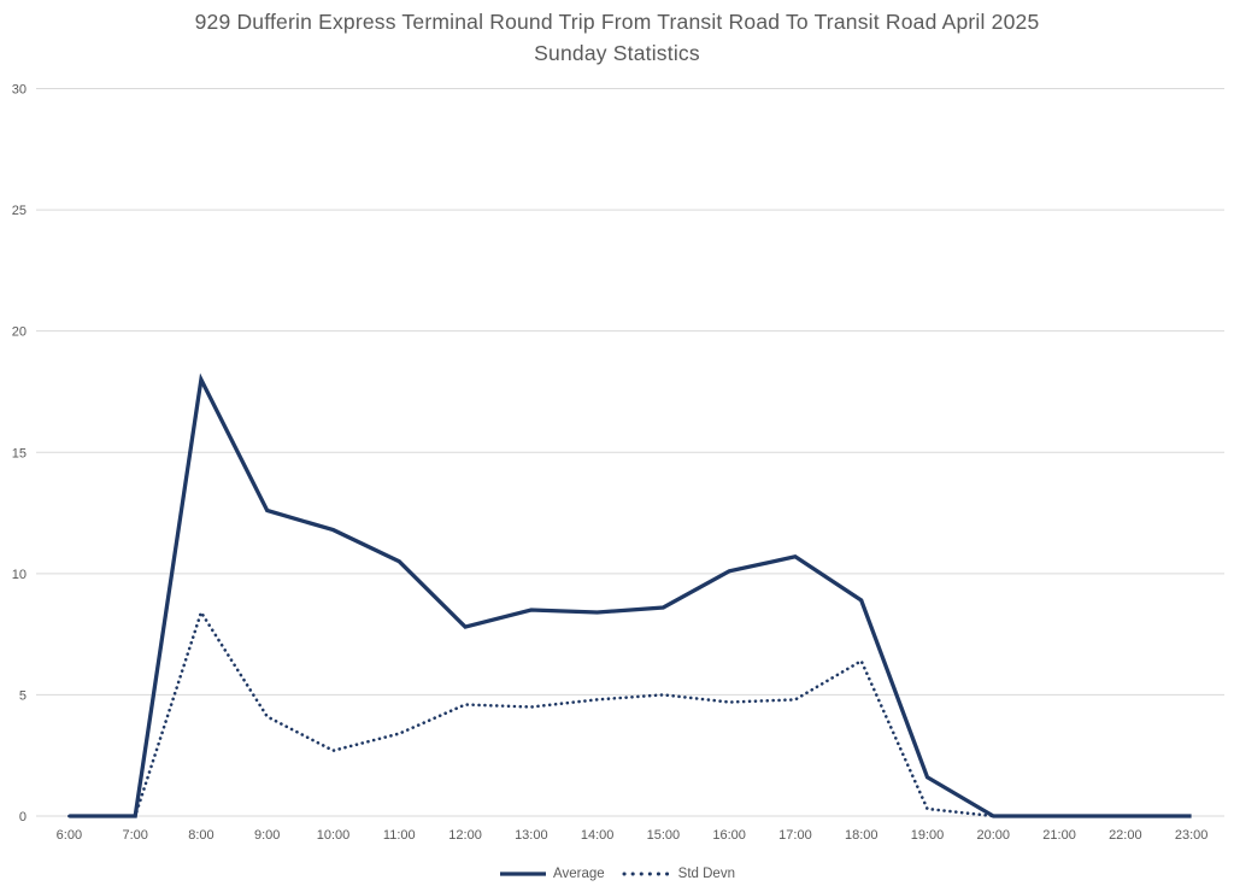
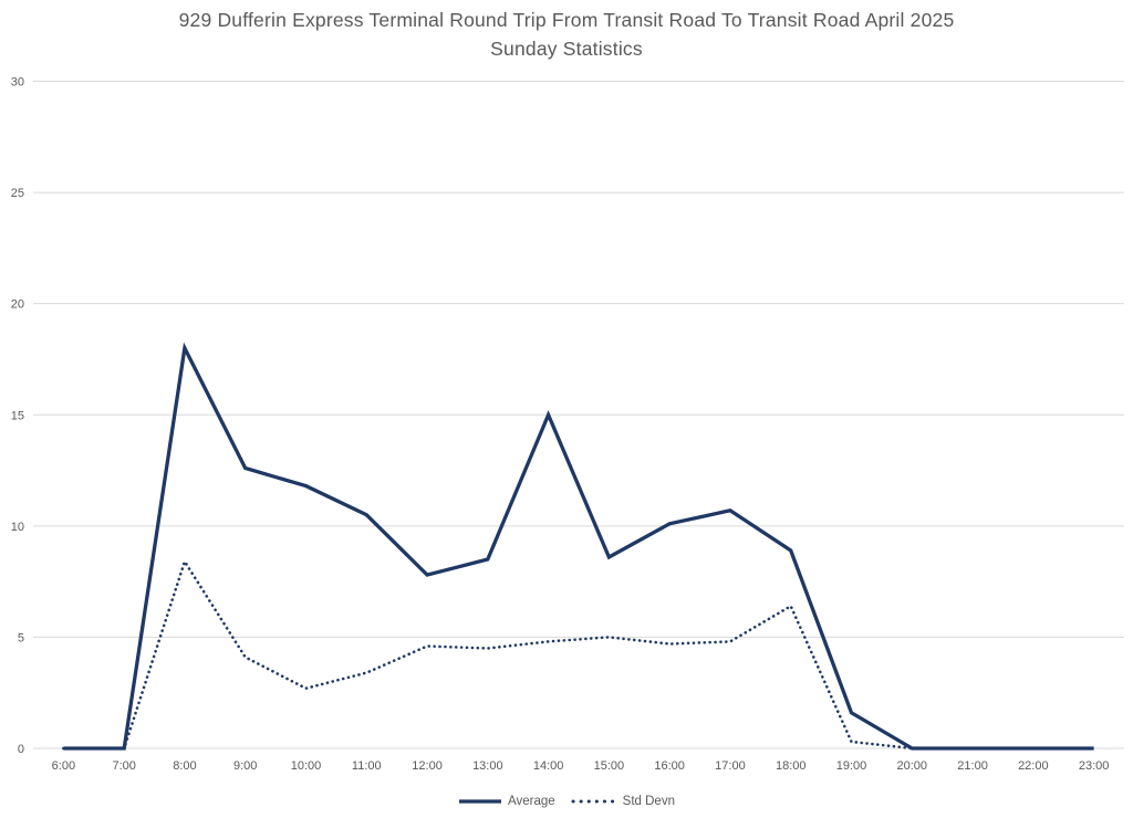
Average/14:00: 8.4 -> 15.0
